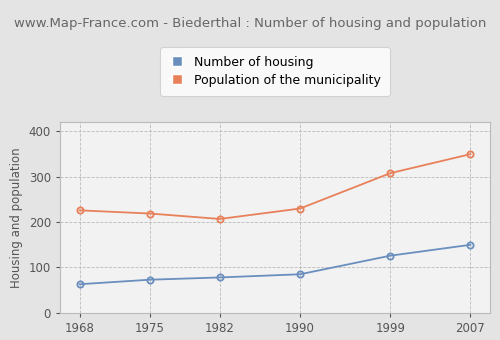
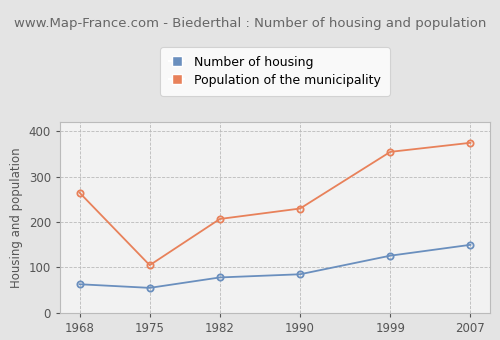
Population of the municipality/1968: 226 -> 265
Number of housing/1975: 73 -> 55
Population of the municipality/1975: 219 -> 105
Population of the municipality/1999: 308 -> 355
Population of the municipality/2007: 350 -> 375
